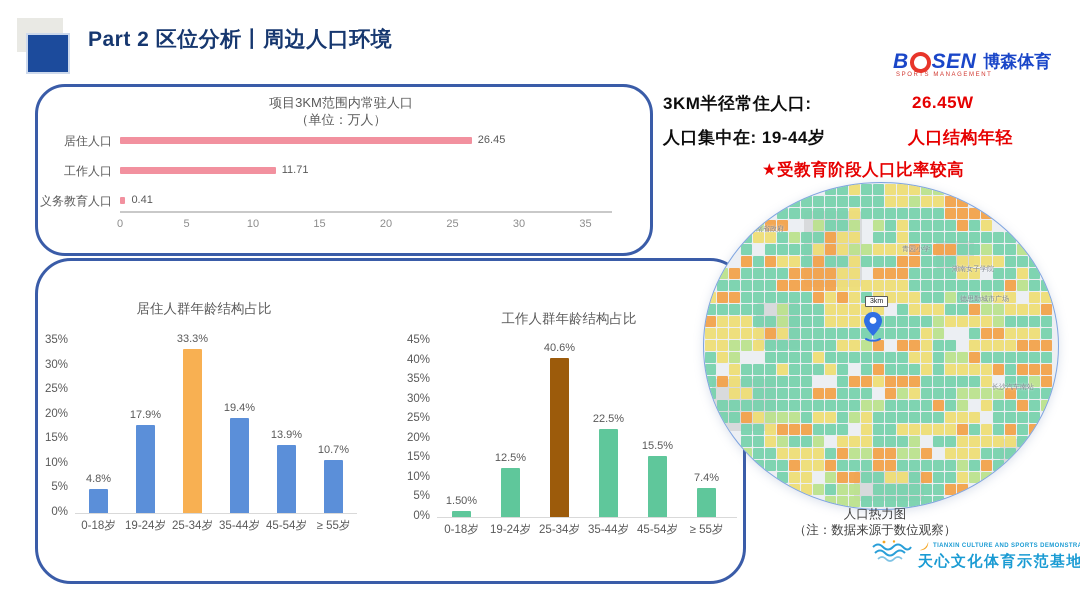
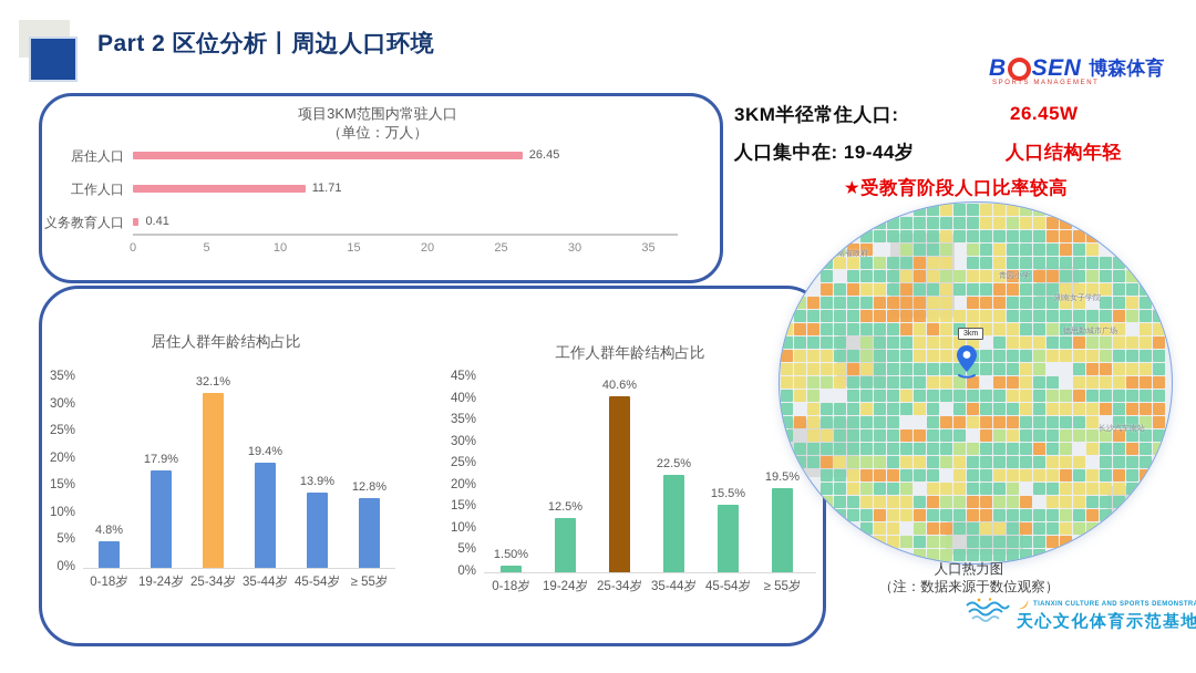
居住人群年龄结构占比/25-34岁: 33.3% -> 32.1%
居住人群年龄结构占比/≥ 55岁: 10.7% -> 12.8%
工作人群年龄结构占比/≥ 55岁: 7.4% -> 19.5%
